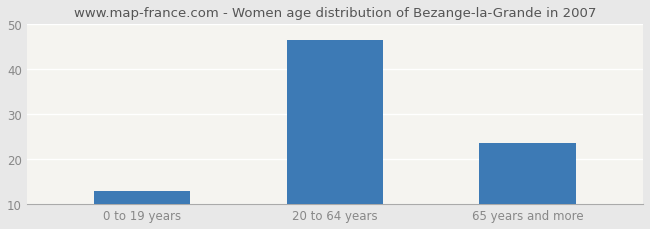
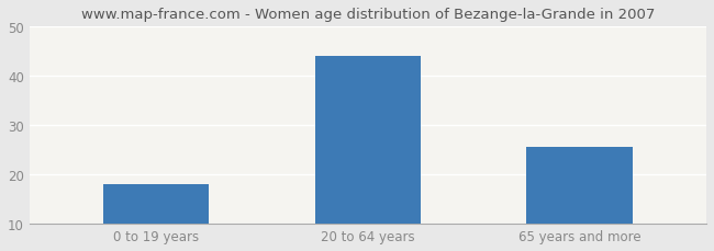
0 to 19 years: 13.0 -> 18.0
20 to 64 years: 46.5 -> 44.0
65 years and more: 23.5 -> 25.5
